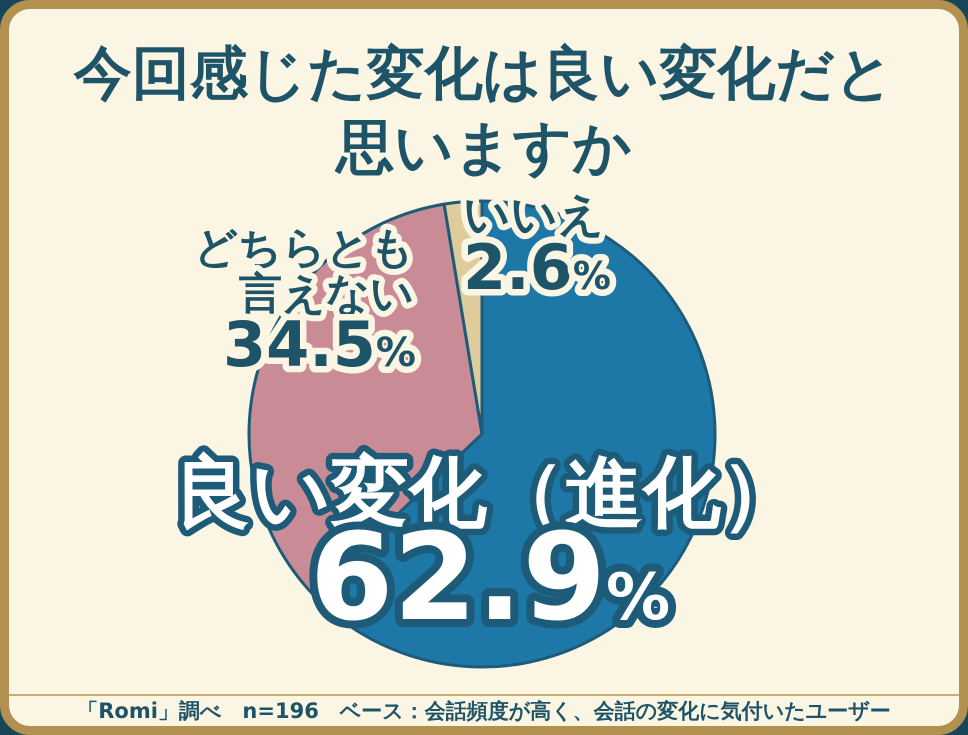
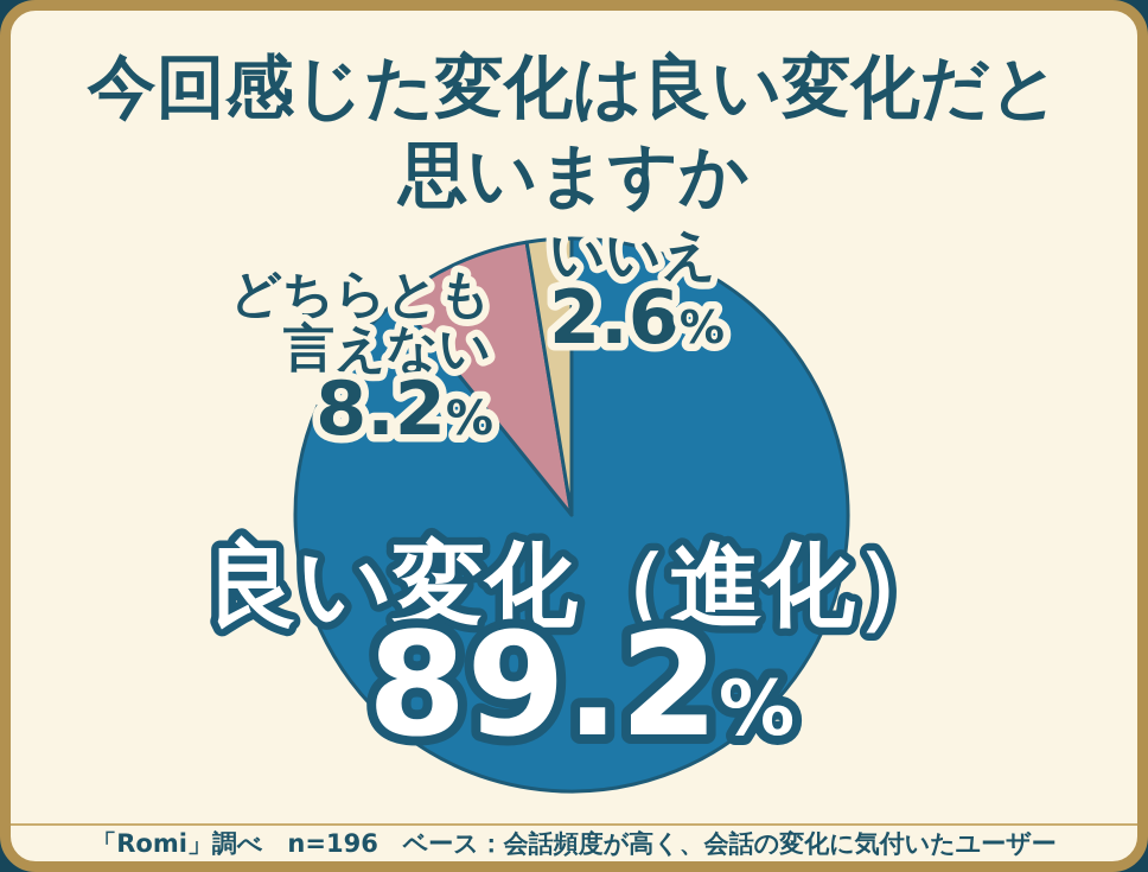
良い変化（進化）: 62.9 -> 89.2
どちらとも言えない: 34.5 -> 8.2
